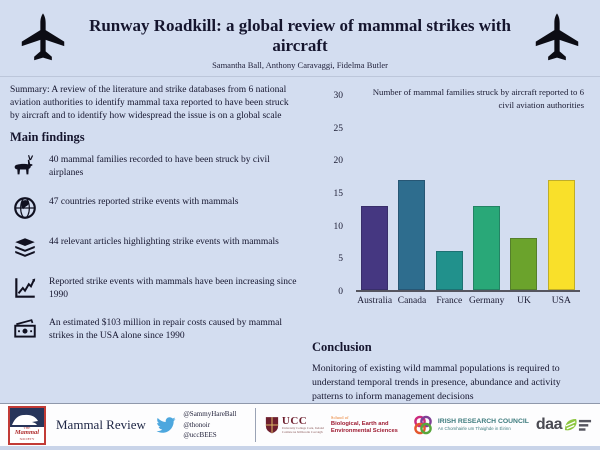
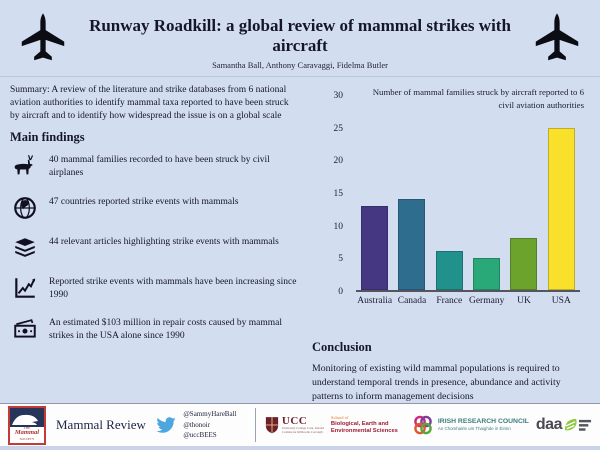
Canada: 17 -> 14
Germany: 13 -> 5
USA: 17 -> 25
